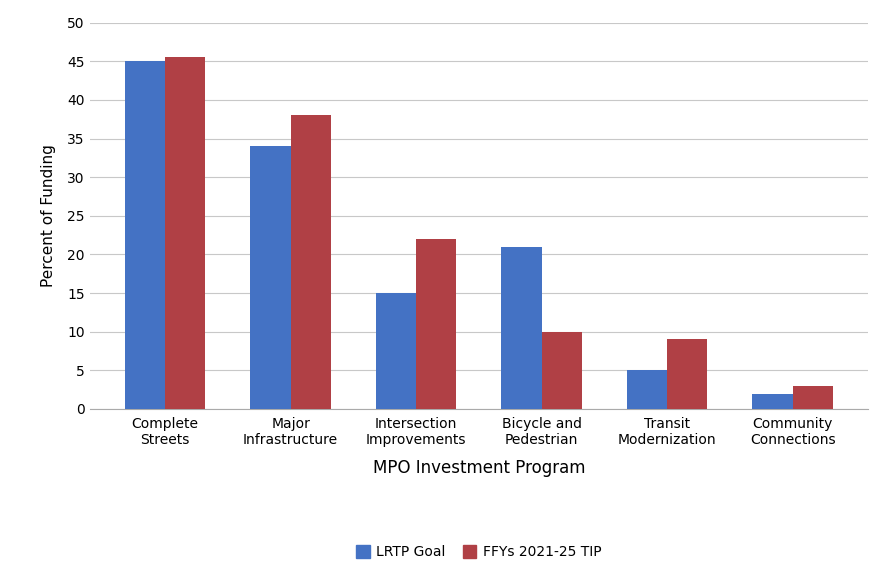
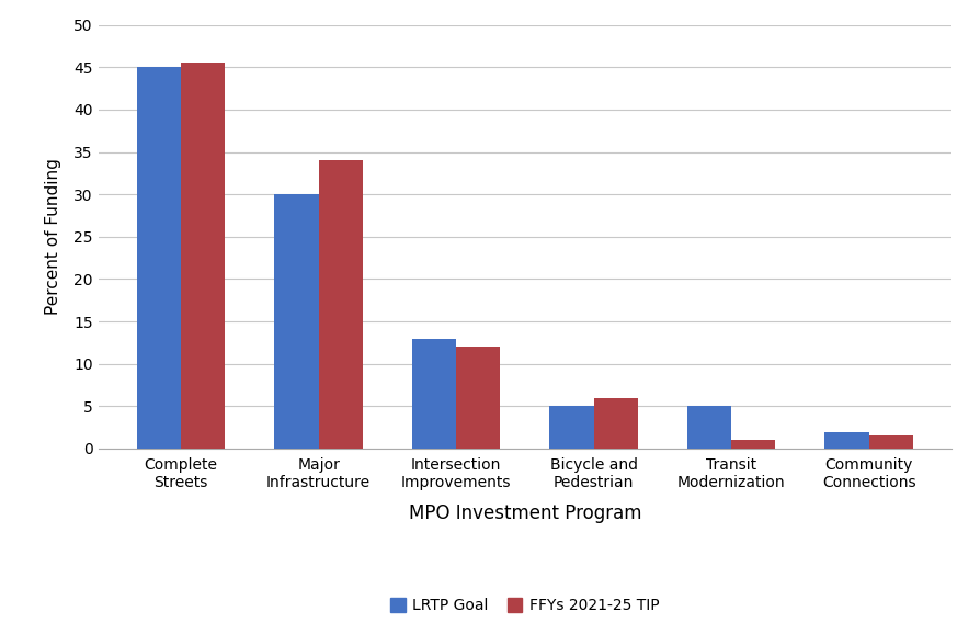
LRTP Goal/Major Infrastructure: 34 -> 30
FFYs 2021-25 TIP/Major Infrastructure: 38.0 -> 34.0
LRTP Goal/Intersection Improvements: 15 -> 13
FFYs 2021-25 TIP/Intersection Improvements: 22.0 -> 12.0
LRTP Goal/Bicycle and Pedestrian: 21 -> 5
FFYs 2021-25 TIP/Bicycle and Pedestrian: 10.0 -> 6.0
FFYs 2021-25 TIP/Transit Modernization: 9.0 -> 1.0
FFYs 2021-25 TIP/Community Connections: 3.0 -> 1.5
